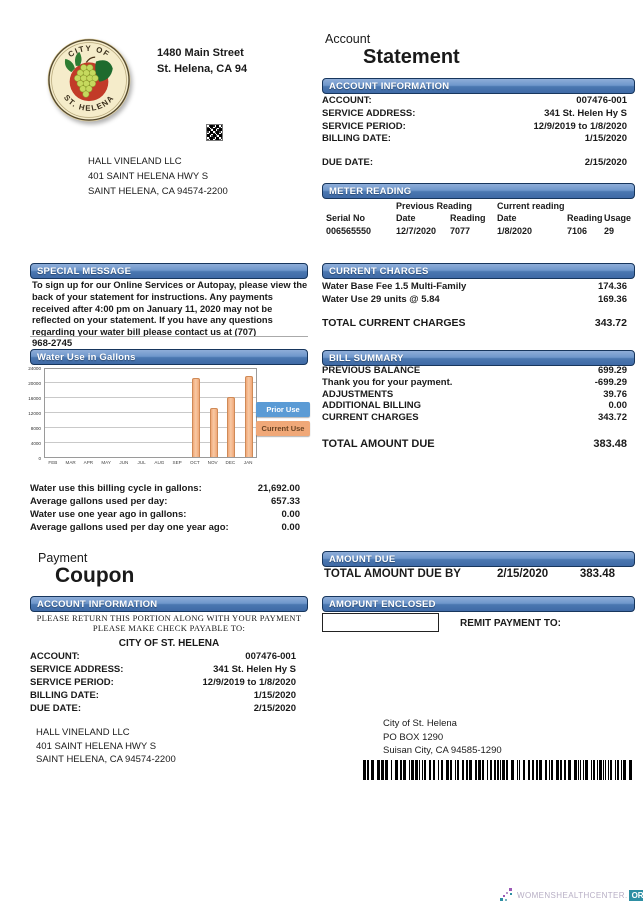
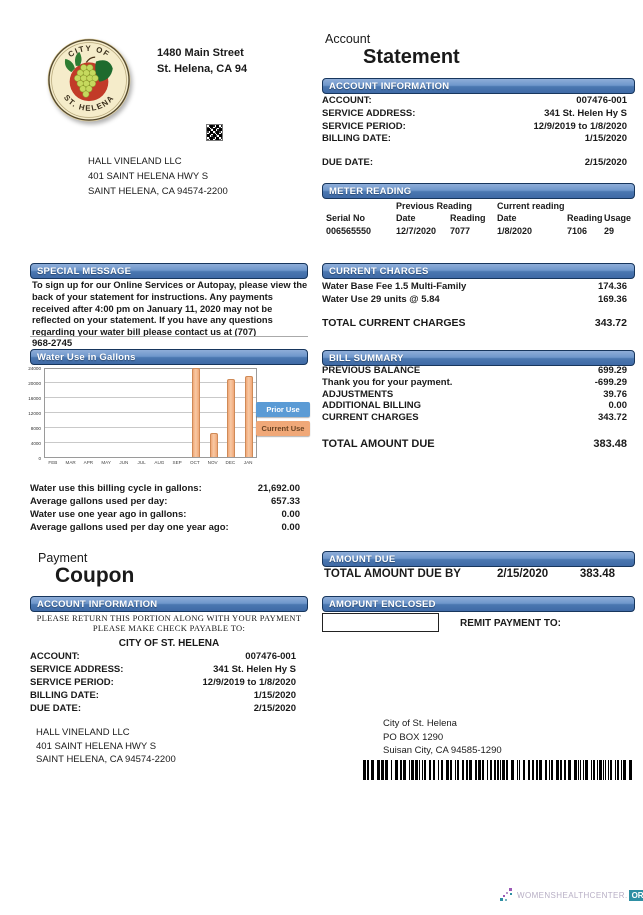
Current Use/OCT: 21000 -> 24000
Current Use/NOV: 13000 -> 6000
Current Use/DEC: 16000 -> 21000
